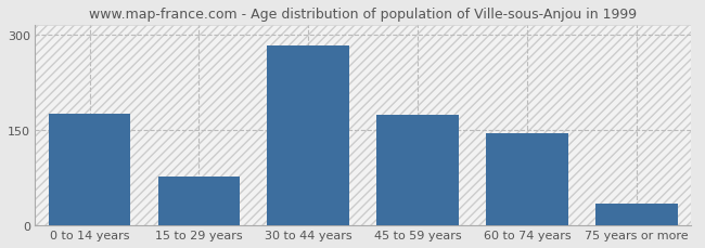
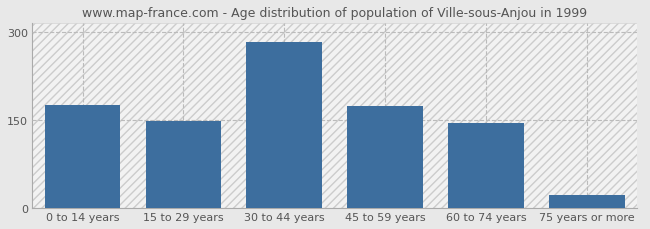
15 to 29 years: 76 -> 148
75 years or more: 34 -> 22
